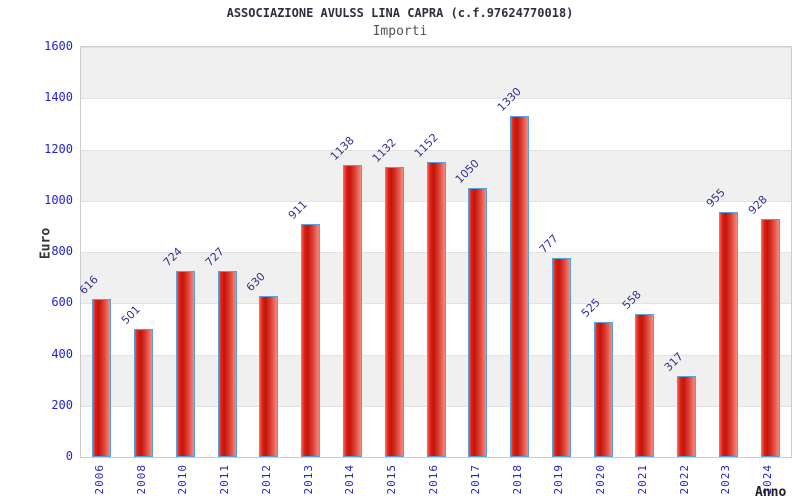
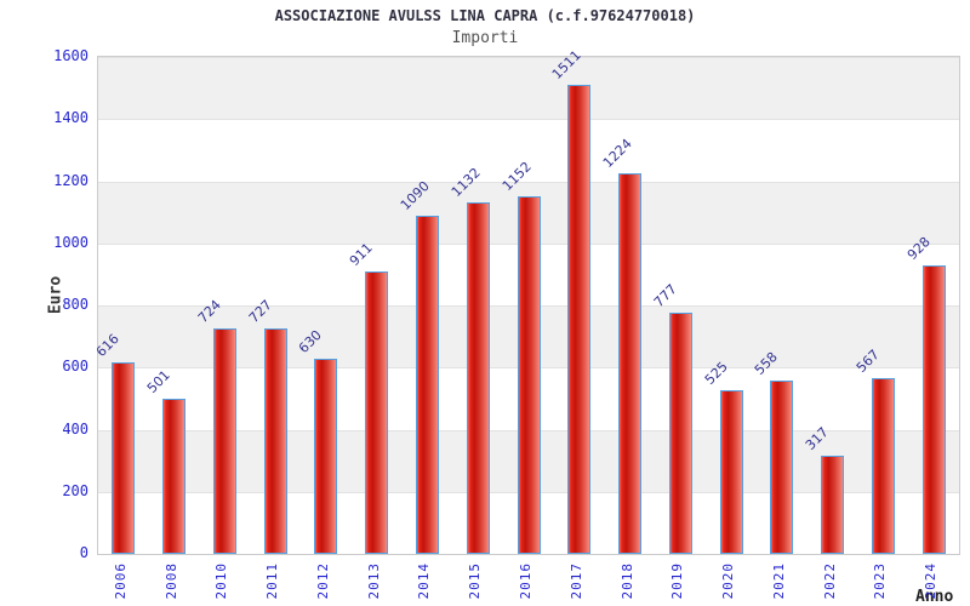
2014: 1138 -> 1090
2017: 1050 -> 1511
2018: 1330 -> 1224
2023: 955 -> 567
